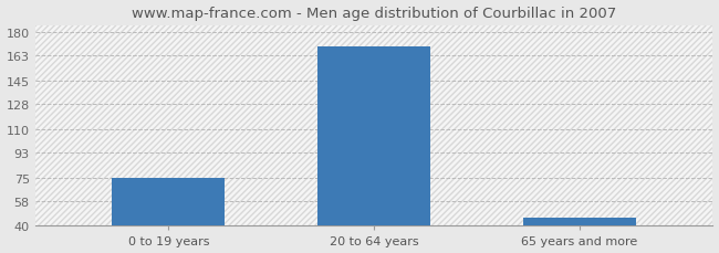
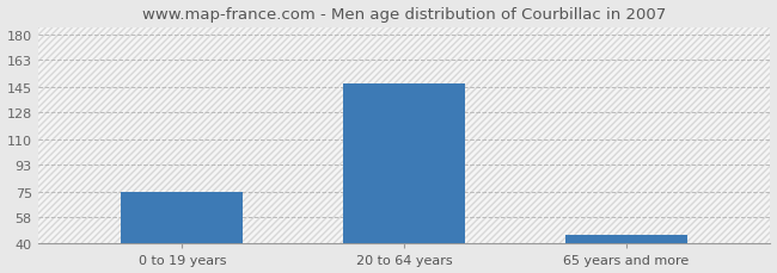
20 to 64 years: 170 -> 147
